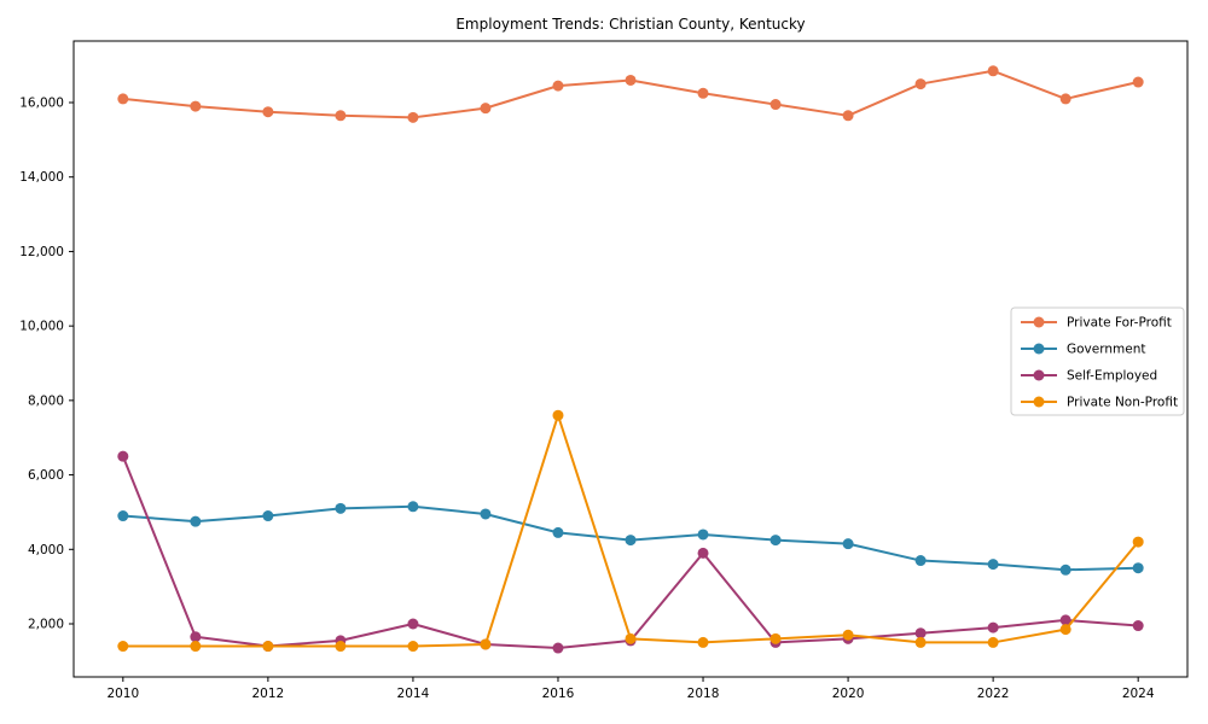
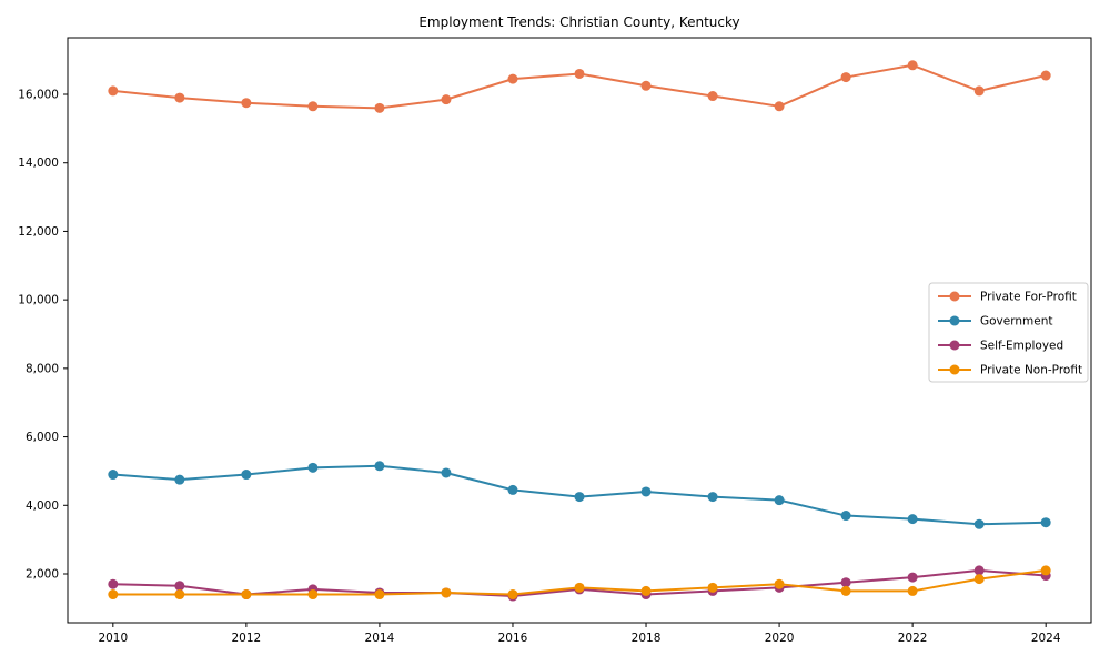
Self-Employed/2010: 6500 -> 1700
Self-Employed/2014: 2000 -> 1400
Private Non-Profit/2016: 7600 -> 1400
Self-Employed/2018: 3900 -> 1400
Private Non-Profit/2024: 4200 -> 2100
